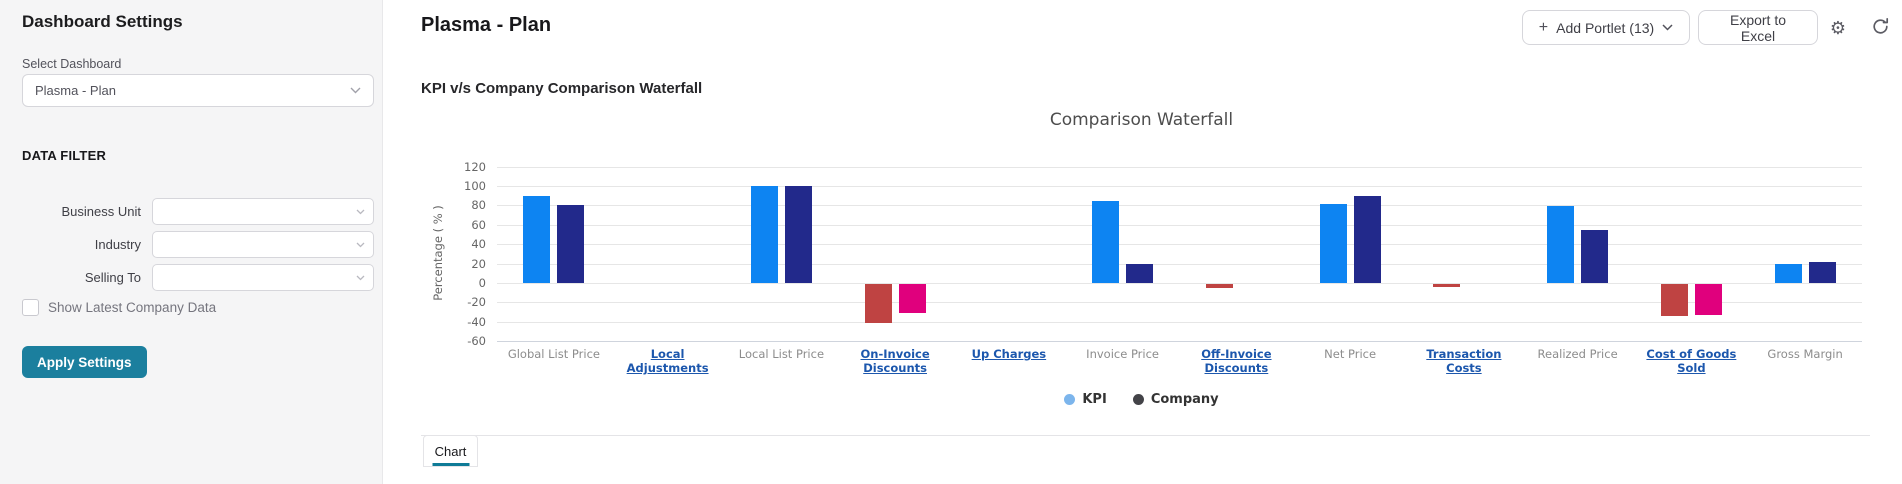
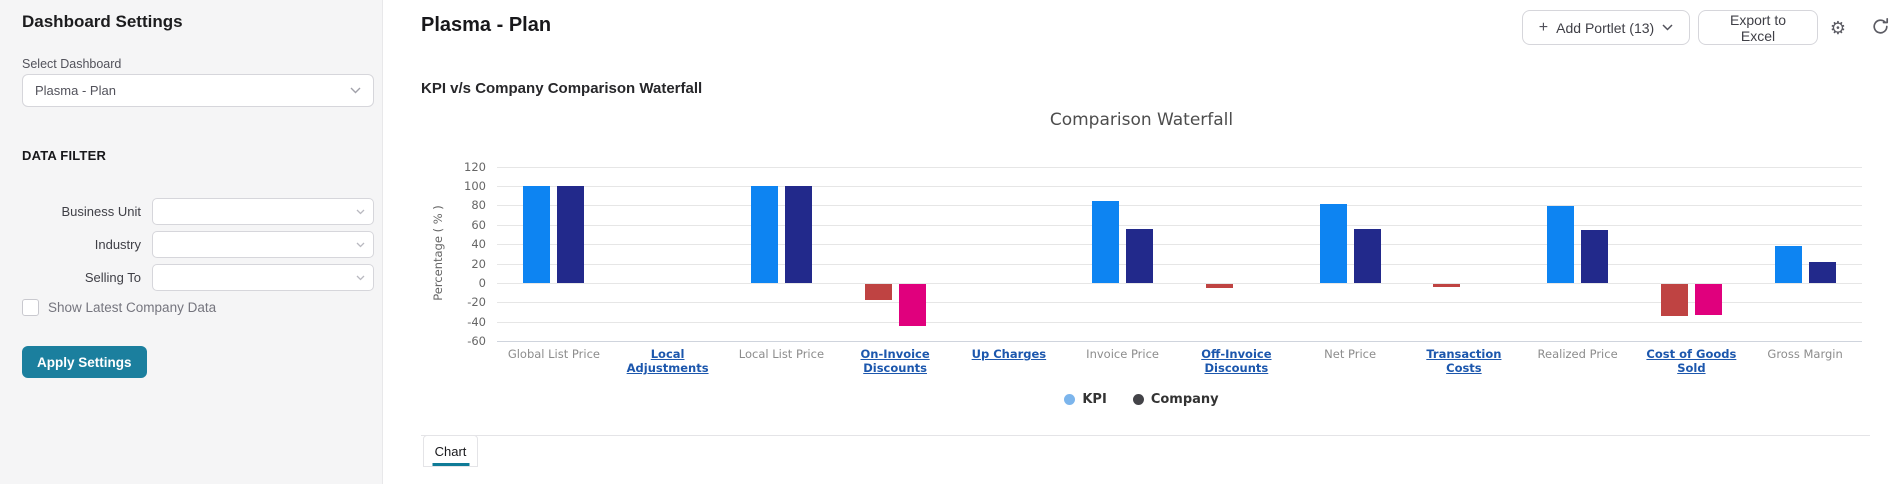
KPI/Global List Price: 90 -> 100
Company/Global List Price: 80 -> 100
KPI/On-Invoice Discounts: -40 -> -20
Company/On-Invoice Discounts: -30 -> -40
Company/Invoice Price: 20 -> 60
Company/Net Price: 90 -> 60
KPI/Gross Margin: 20 -> 40
